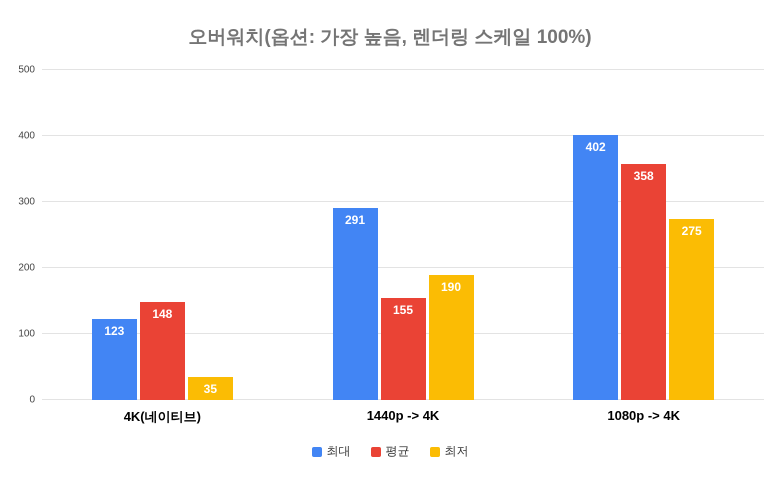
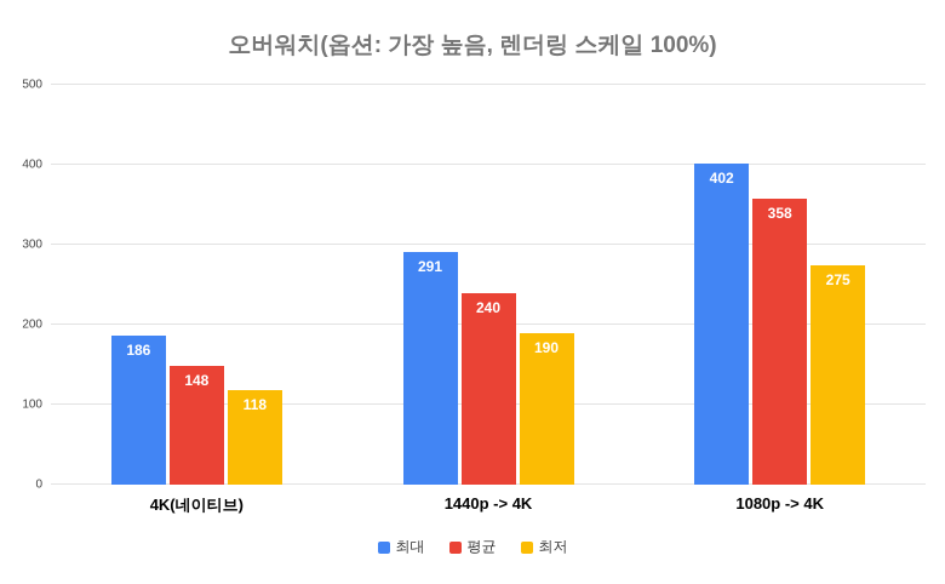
최대/4K(네이티브): 123 -> 186
최저/4K(네이티브): 35 -> 118
평균/1440p -> 4K: 155 -> 240
